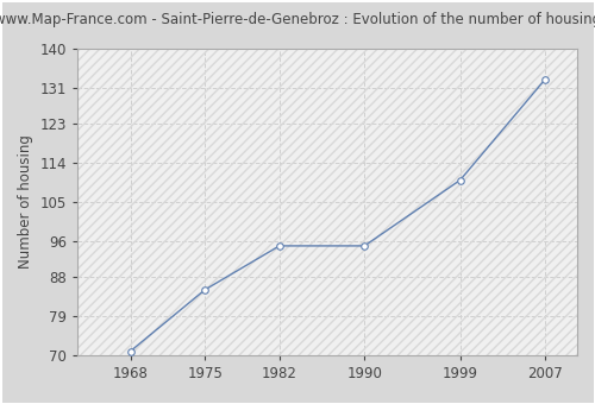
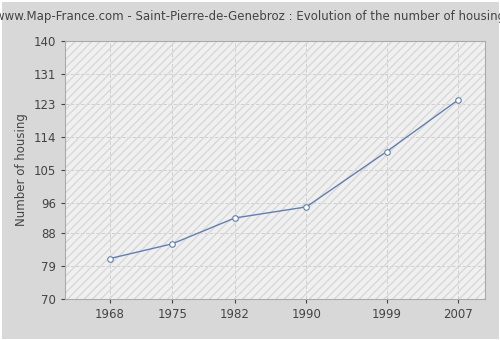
1968: 71 -> 81
1982: 95 -> 92
2007: 133 -> 124
